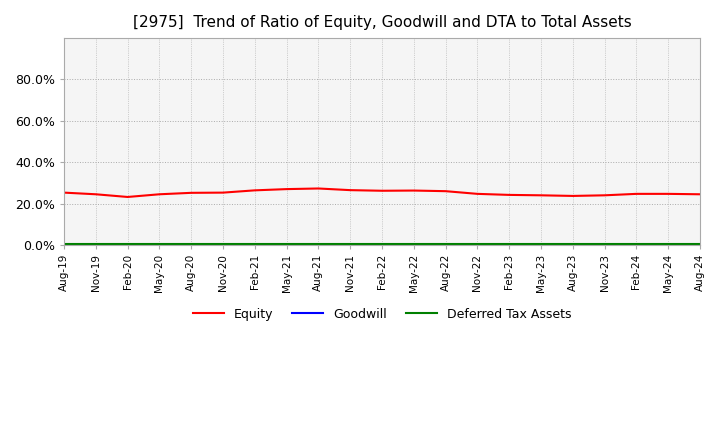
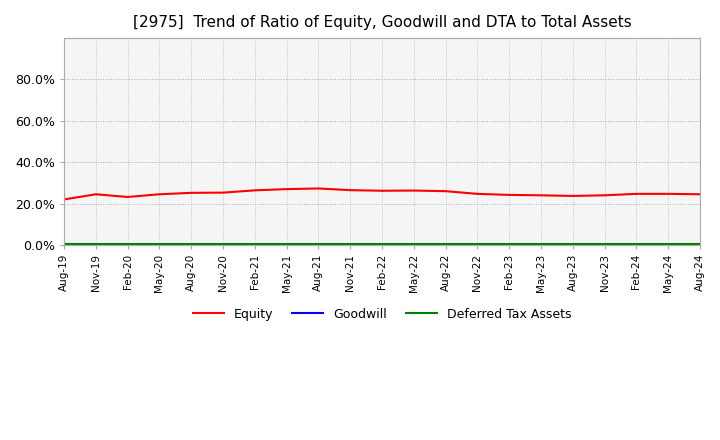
Equity/Aug-19: 25.3% -> 22.0%
